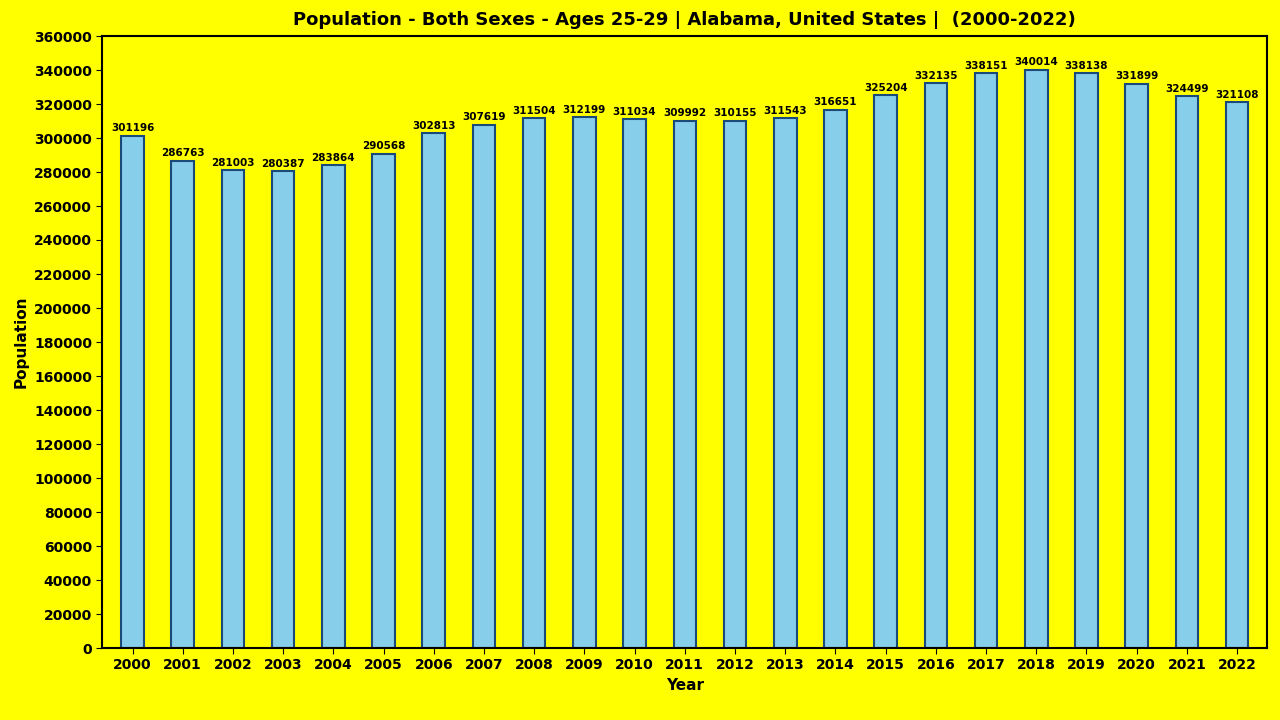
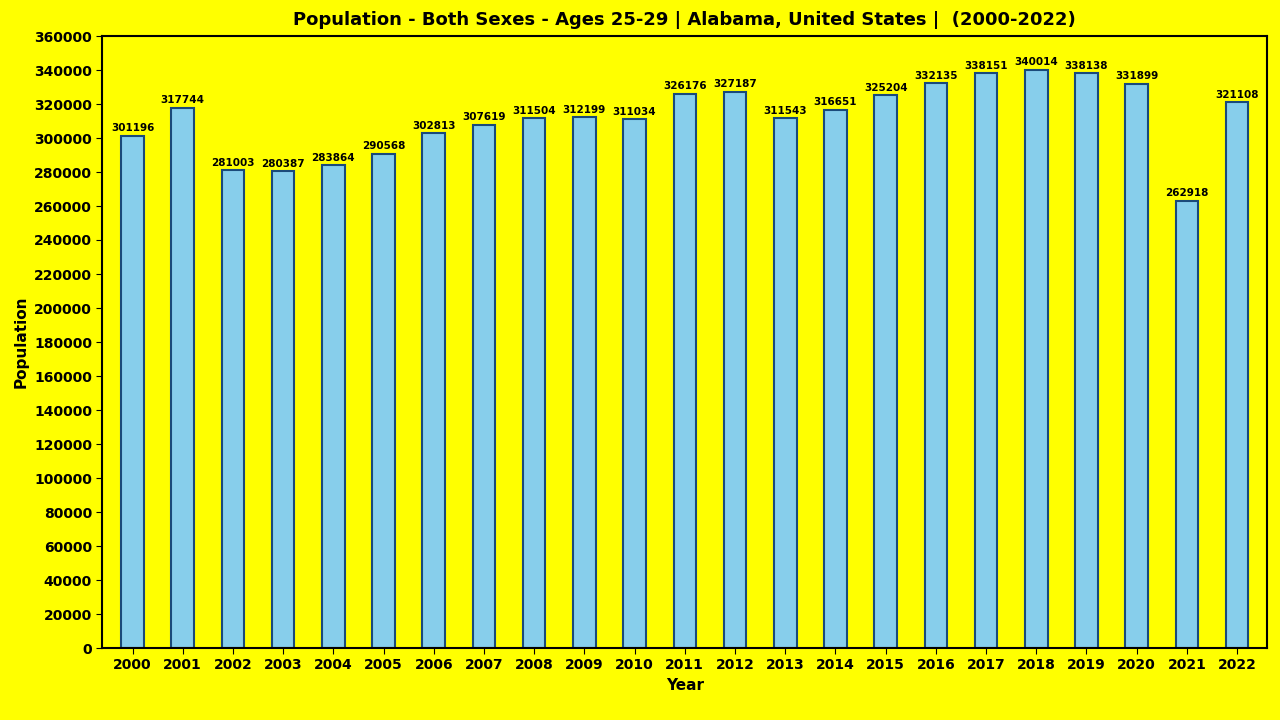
2001: 286763 -> 317744
2011: 309992 -> 326176
2012: 310155 -> 327187
2021: 324499 -> 262918
